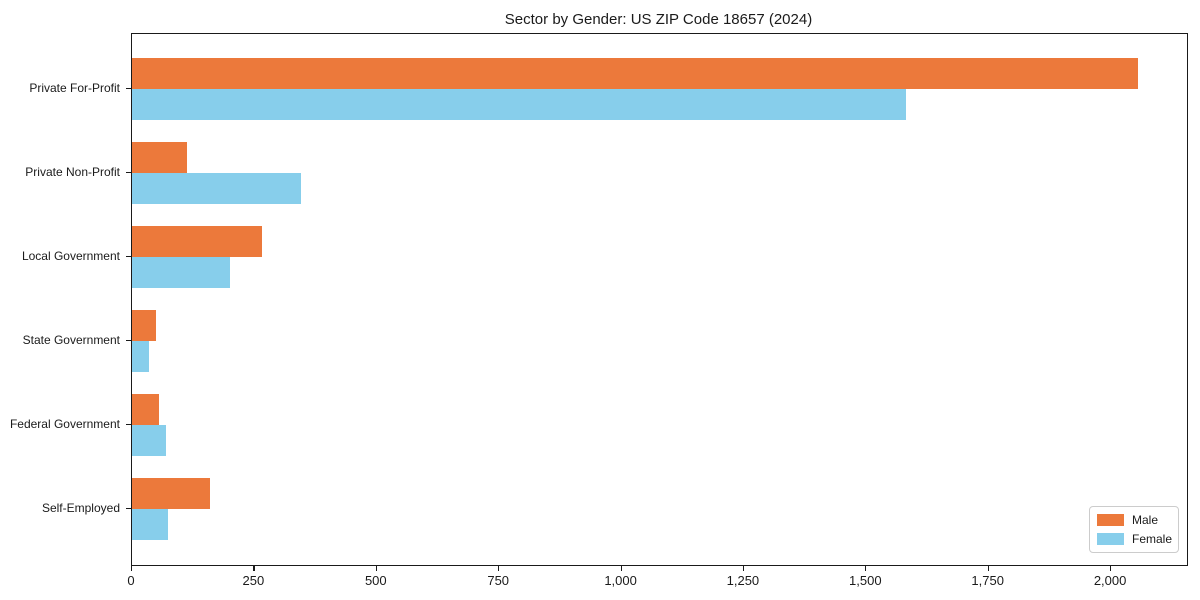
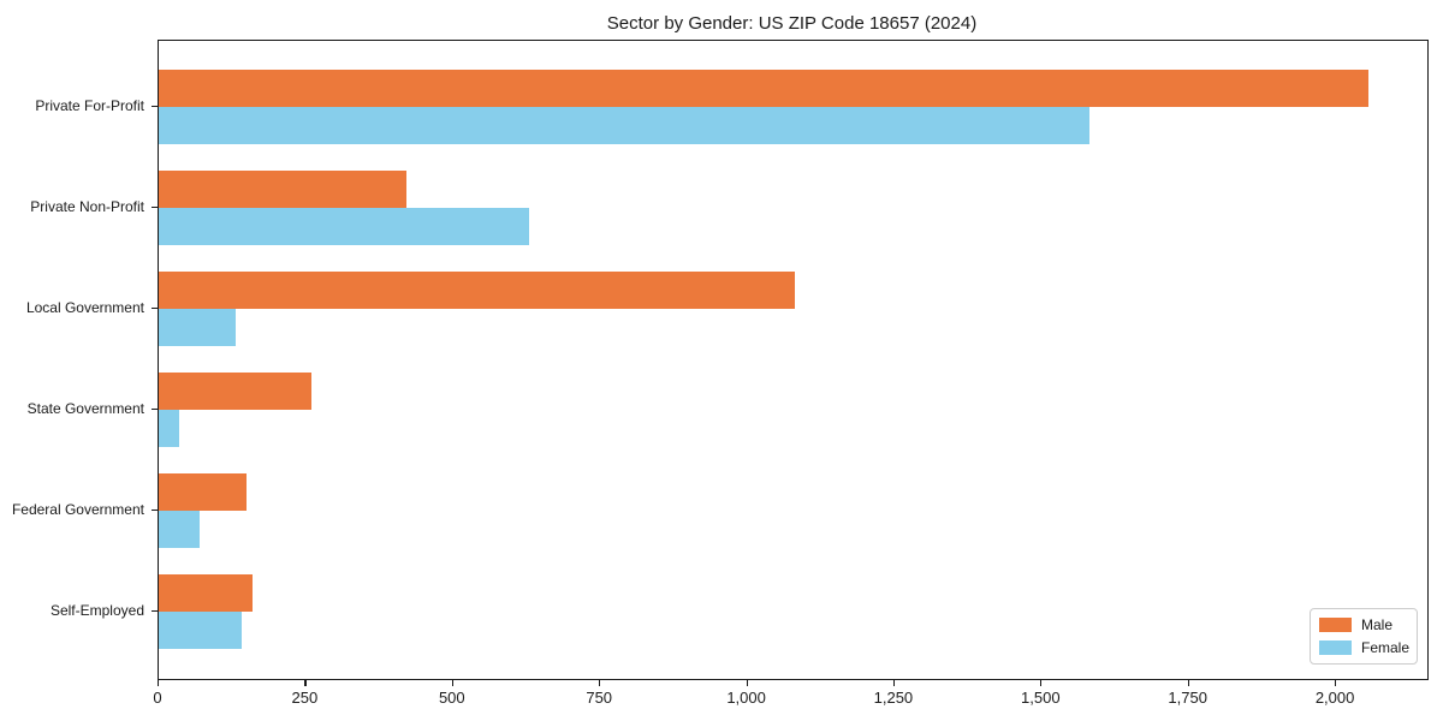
Male/Private Non-Profit: 110 -> 420
Female/Private Non-Profit: 340 -> 630
Male/Local Government: 260 -> 1080
Female/Local Government: 200 -> 130
Male/State Government: 50 -> 260
Male/Federal Government: 60 -> 150
Female/Self-Employed: 70 -> 140
